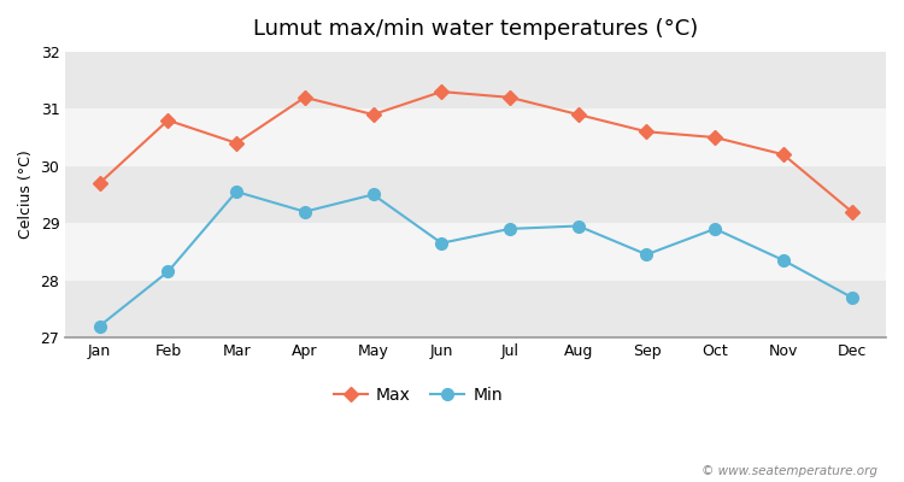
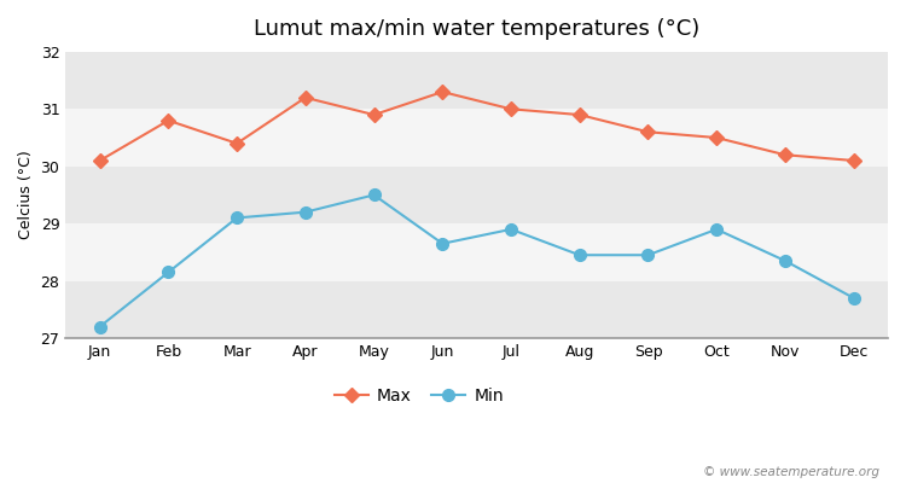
Max/Jan: 29.7 -> 30.1
Min/Mar: 29.55 -> 29.10
Max/Jul: 31.2 -> 31.0
Min/Aug: 28.95 -> 28.45
Max/Dec: 29.2 -> 30.1
